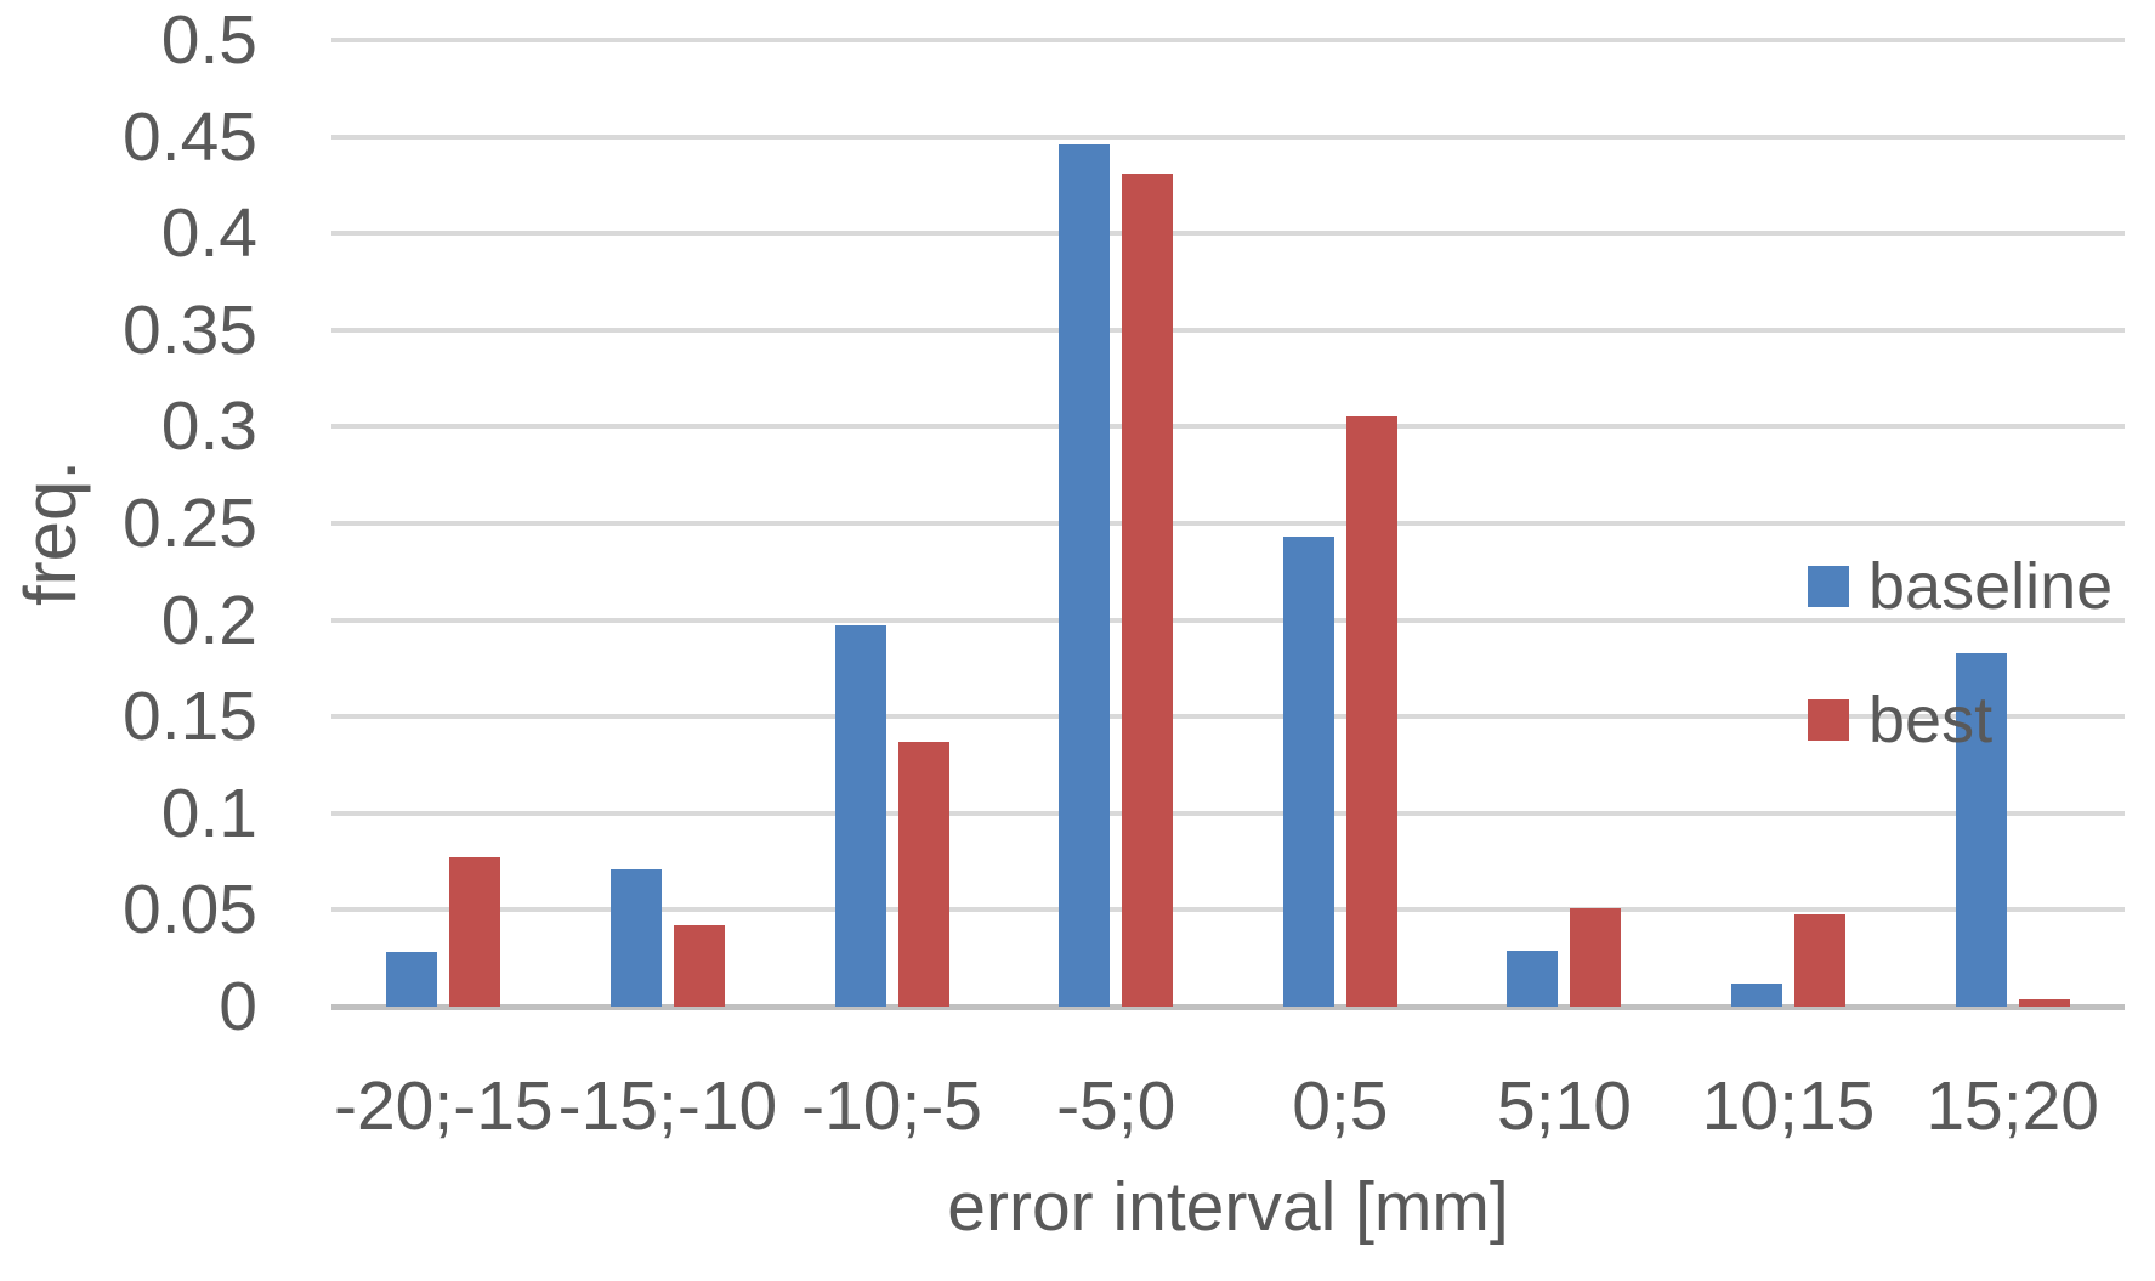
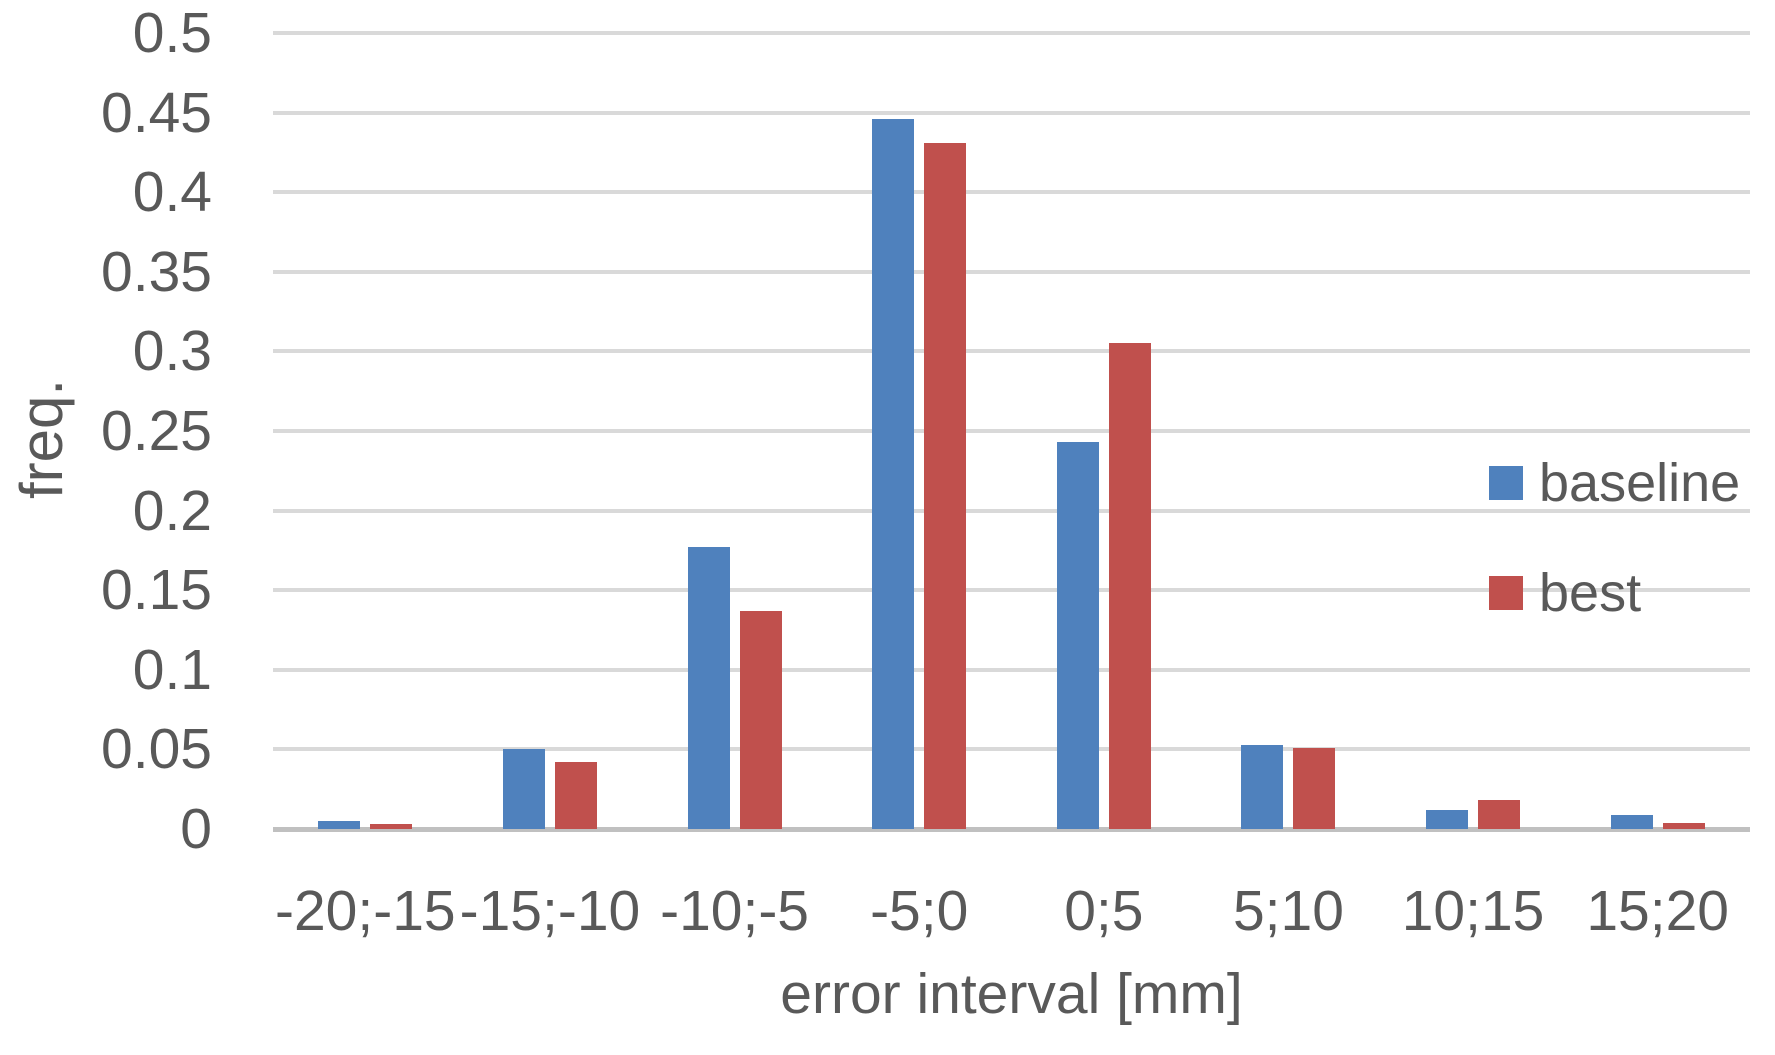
baseline/-20;-15: 0.028 -> 0.005
best/-20;-15: 0.077 -> 0.003
baseline/-15;-10: 0.071 -> 0.050
baseline/-10;-5: 0.197 -> 0.177
baseline/5;10: 0.029 -> 0.053
best/10;15: 0.048 -> 0.018
baseline/15;20: 0.183 -> 0.009
